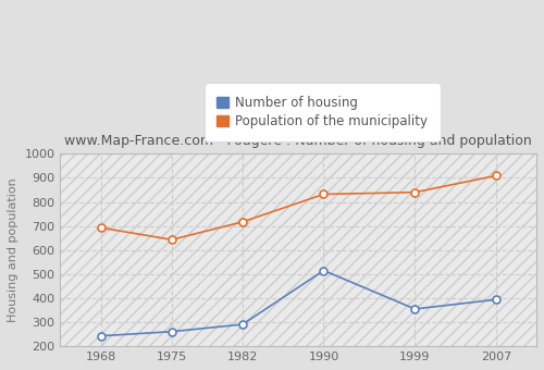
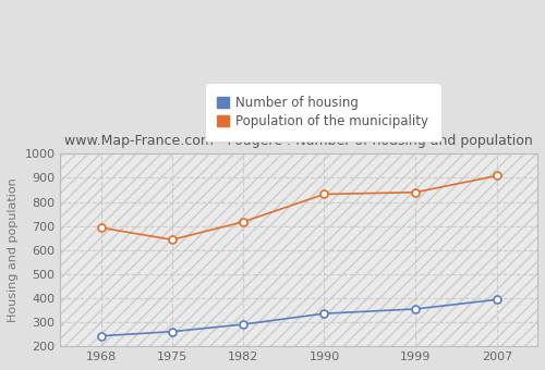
Number of housing/1990: 515 -> 336
